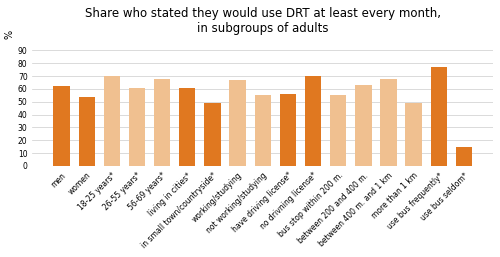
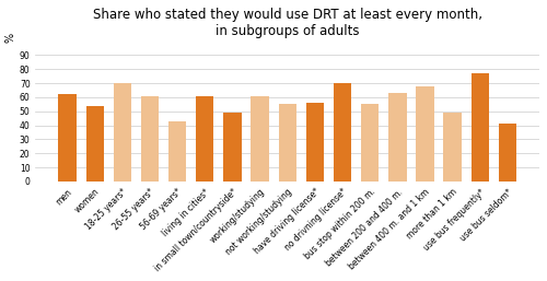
56-69 years*: 68 -> 43
working/studying: 67 -> 61
use bus seldom*: 15 -> 41
